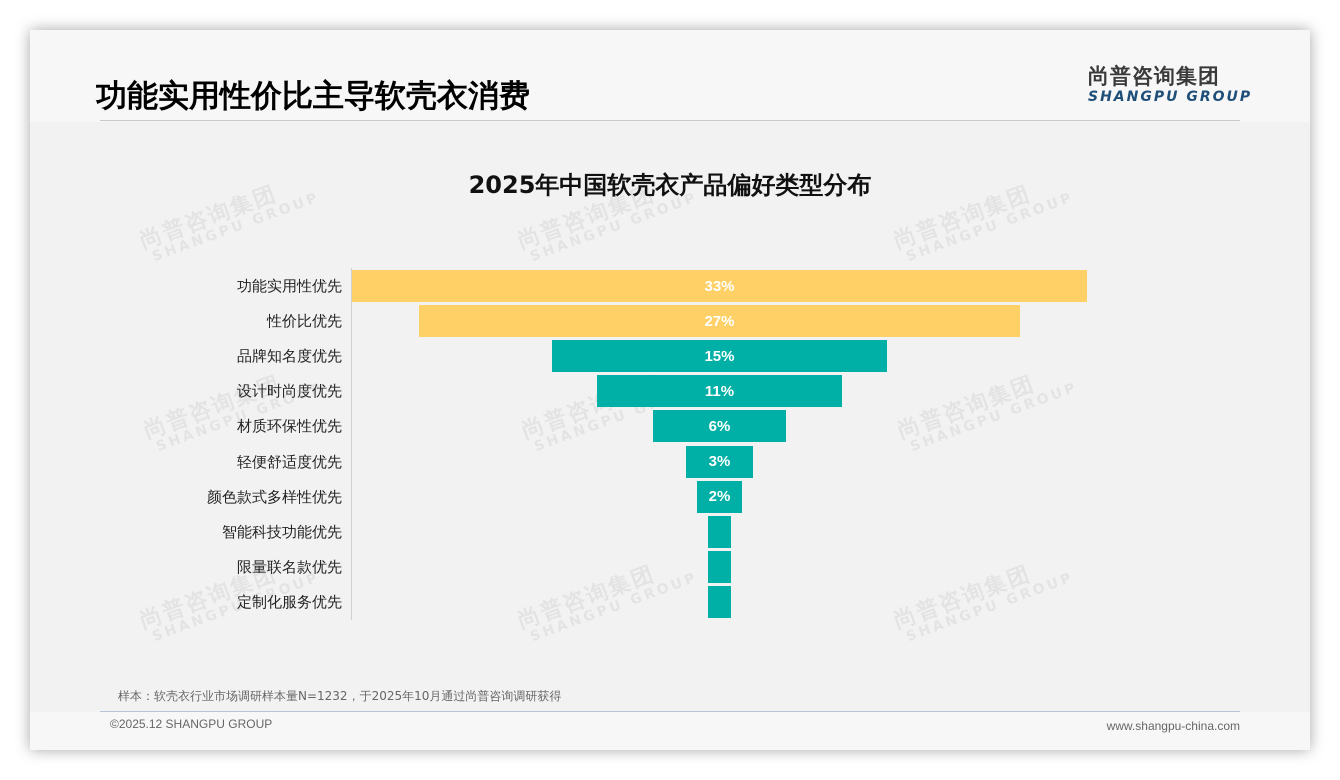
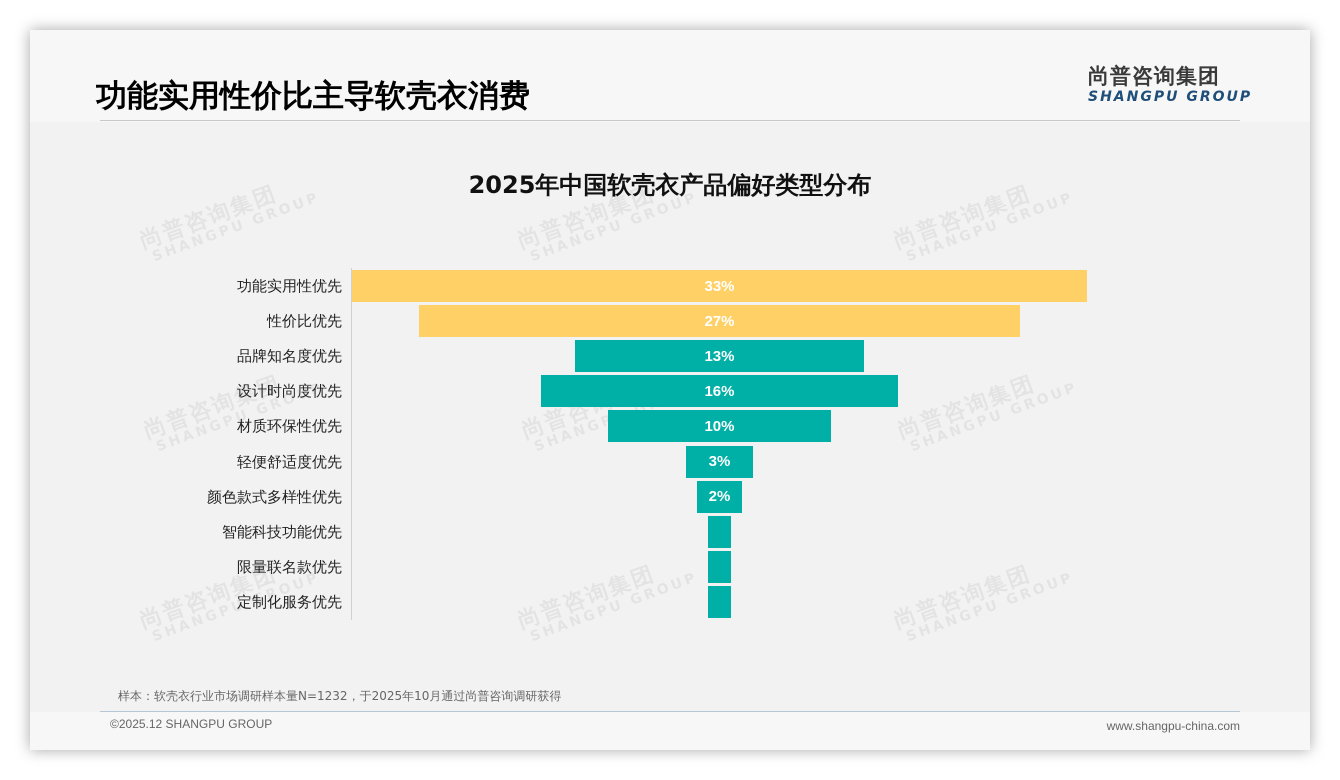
品牌知名度优先: 15% -> 13%
设计时尚度优先: 11% -> 16%
材质环保性优先: 6% -> 10%
